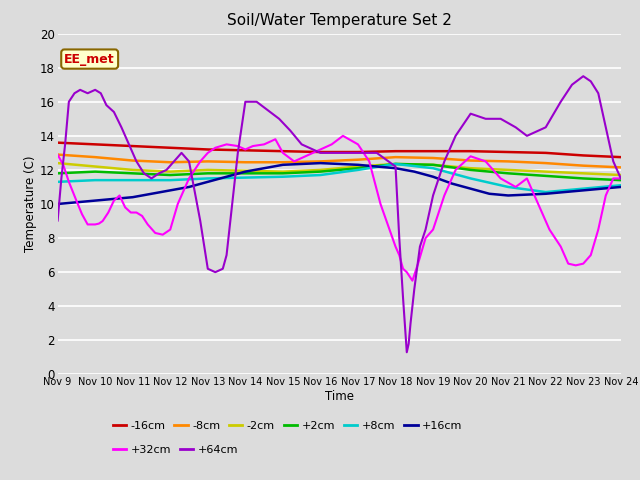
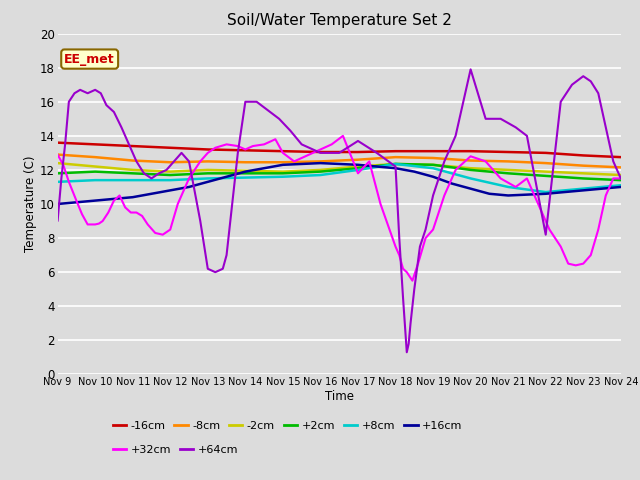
+32cm/Nov 17: 13.5 -> 11.8
+64cm/Nov 17: 13.0 -> 13.7
+64cm/Nov 20: 15.3 -> 17.9
+64cm/Nov 22: 14.5 -> 8.2
